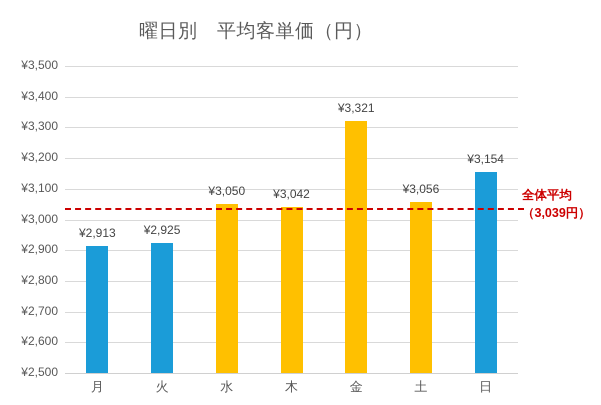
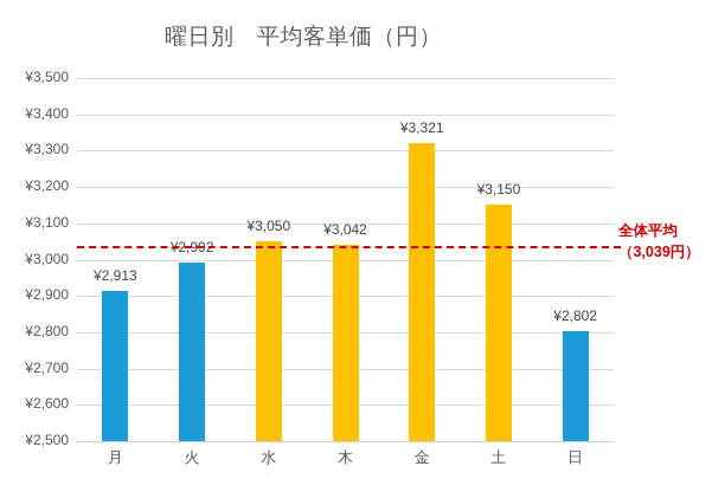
火: ¥2,925 -> ¥2,992
土: ¥3,056 -> ¥3,150
日: ¥3,154 -> ¥2,802
